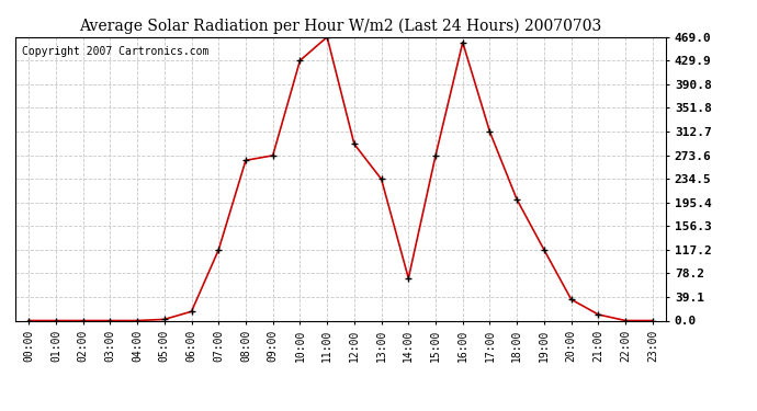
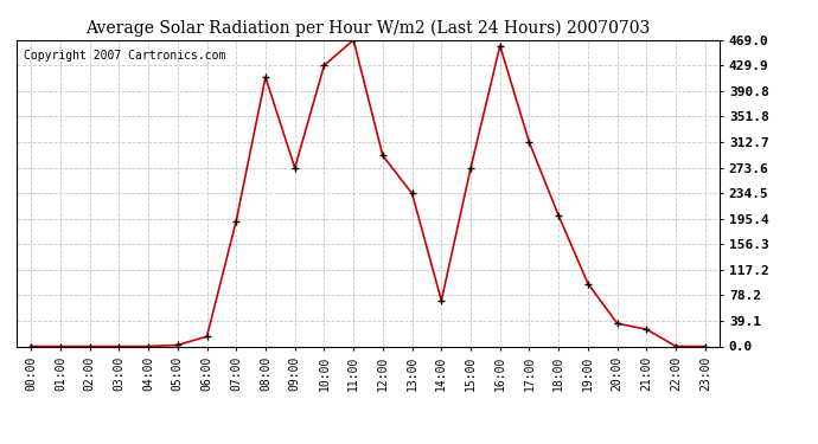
07:00: 117 -> 192
08:00: 265 -> 412
19:00: 117 -> 96
21:00: 10 -> 26
